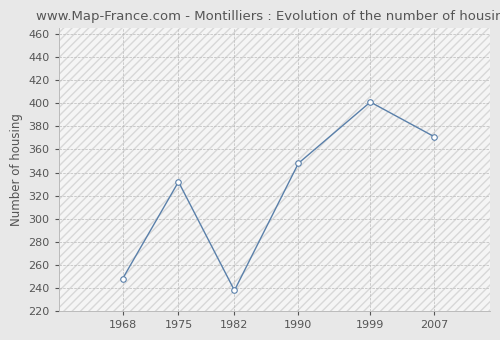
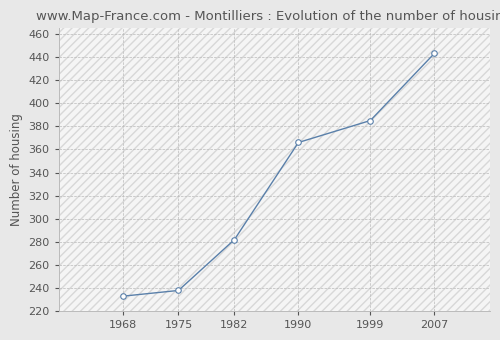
1968: 248 -> 233
1975: 332 -> 238
1982: 238 -> 282
1990: 348 -> 366
1999: 401 -> 385
2007: 371 -> 443
